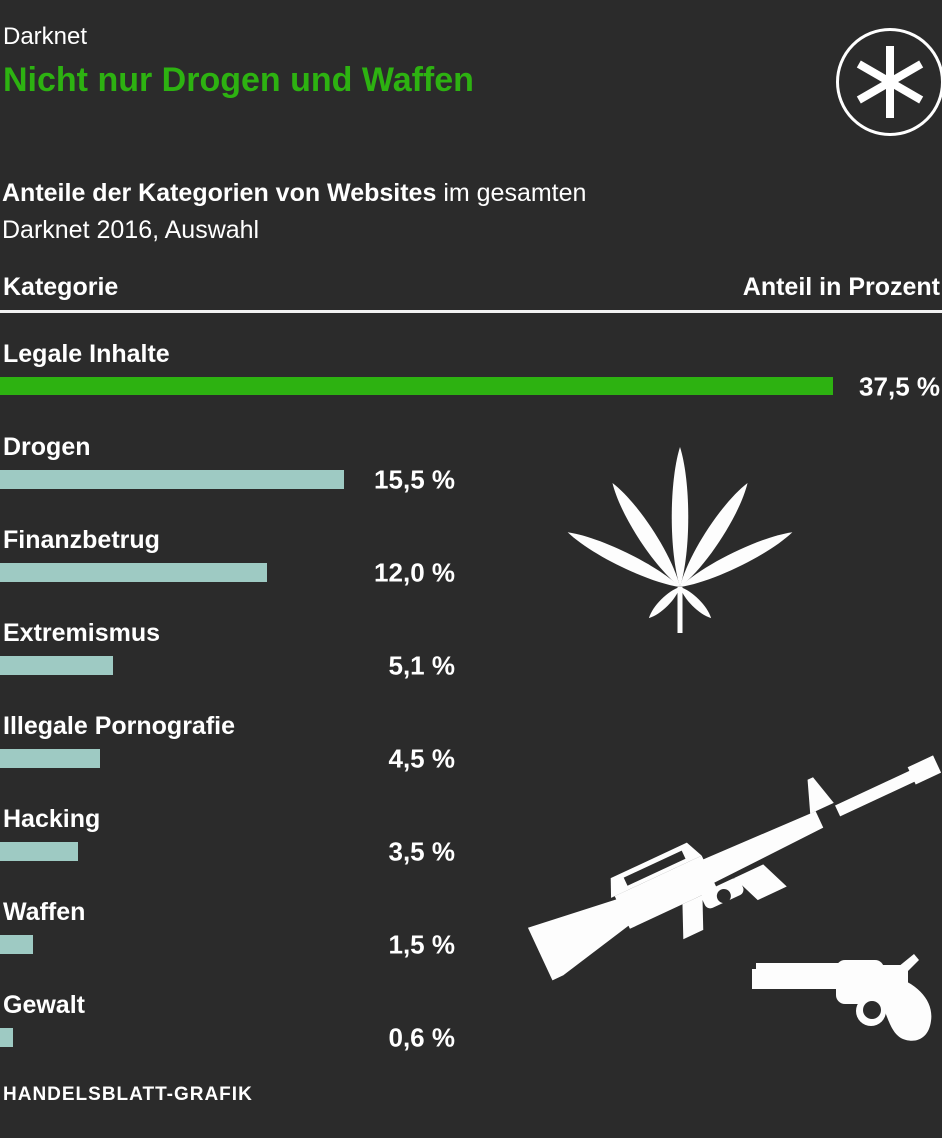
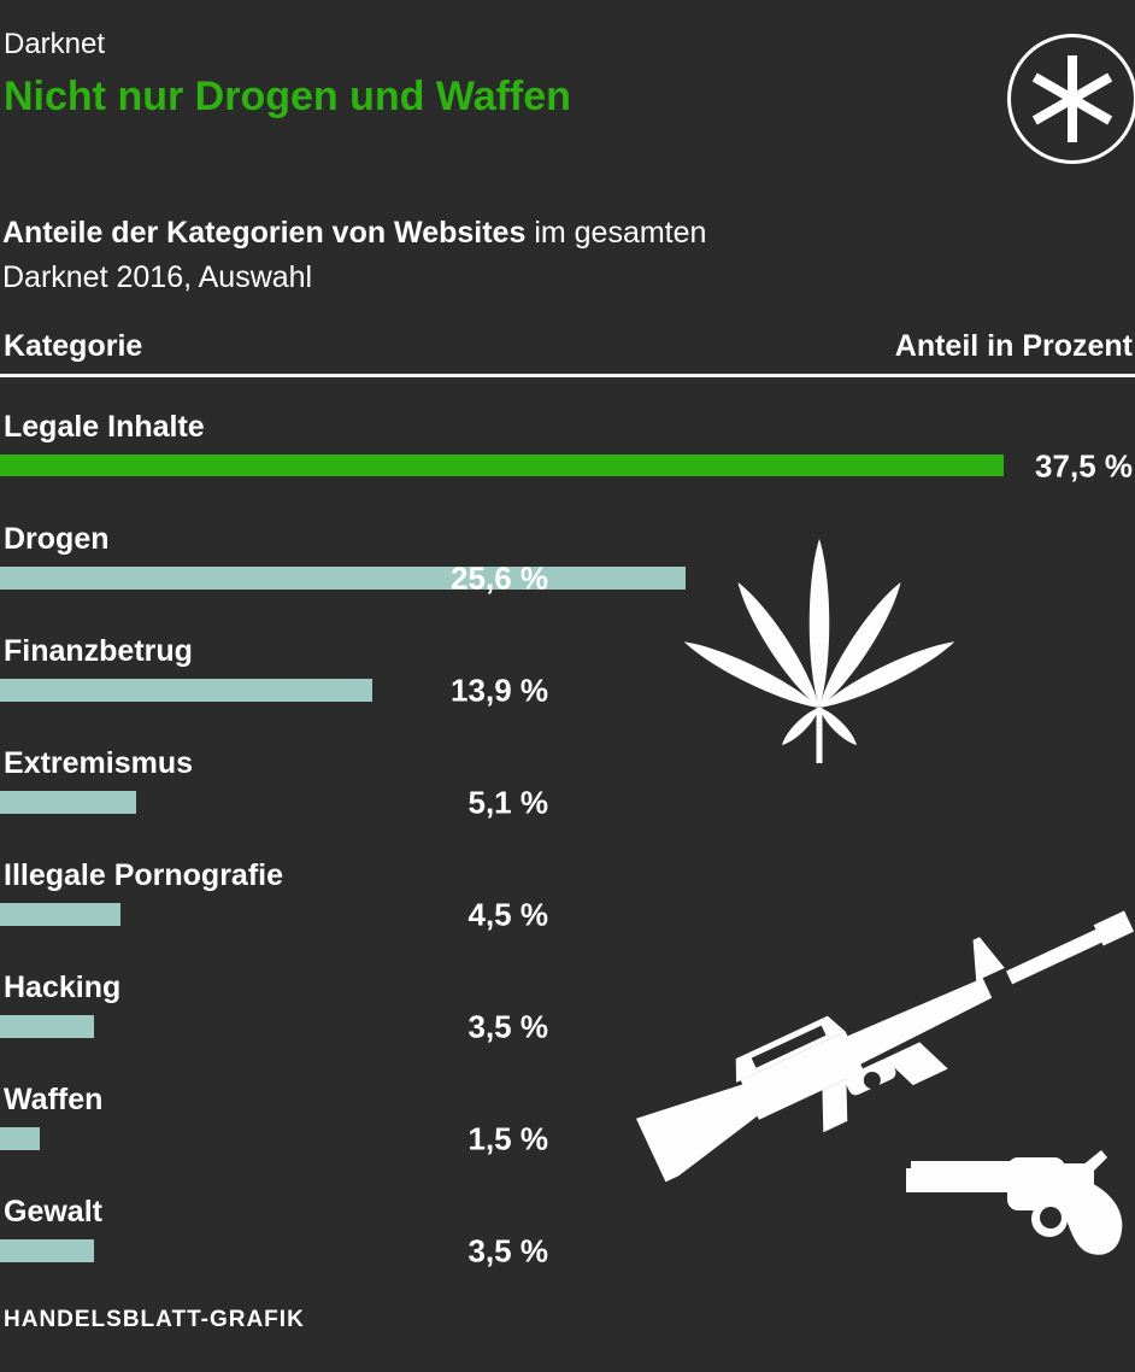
Drogen: 15,5 -> 25,6
Finanzbetrug: 12,0 -> 13,9
Gewalt: 0,6 -> 3,5
